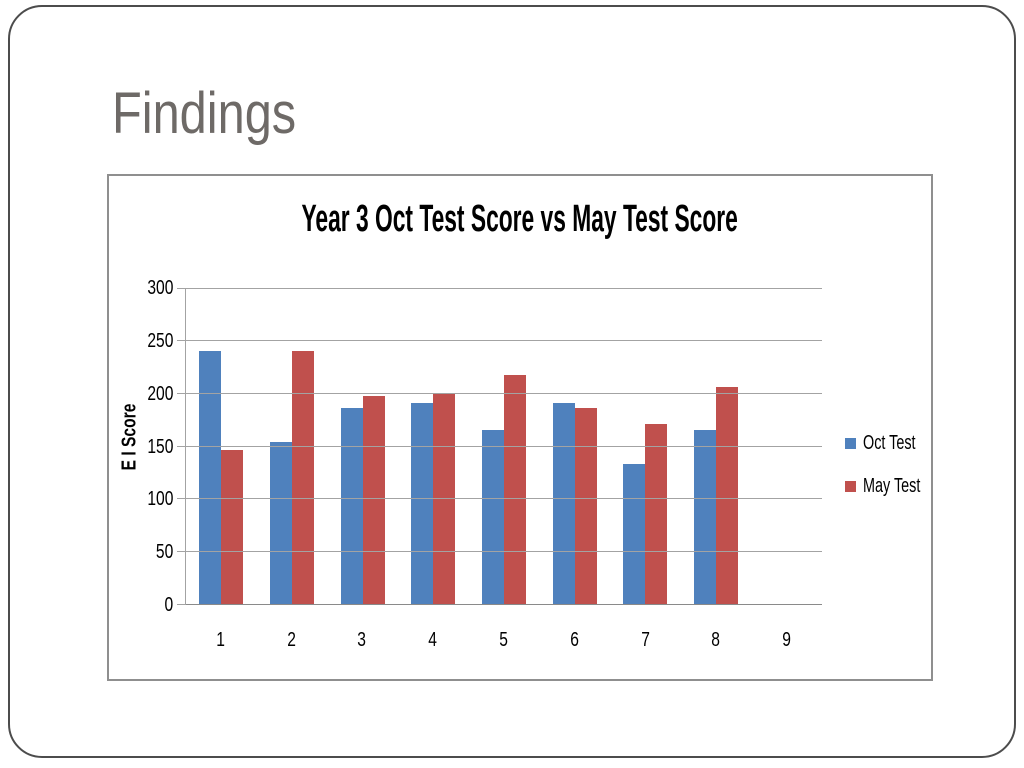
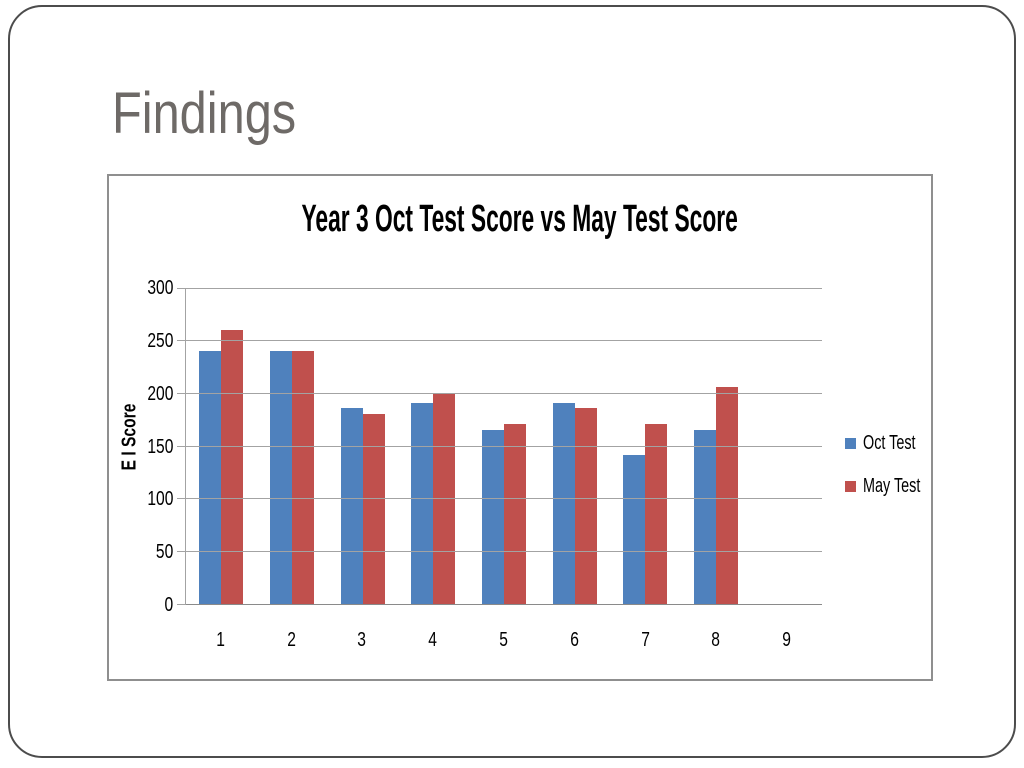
May Test/1: 147 -> 260
Oct Test/2: 154 -> 240
May Test/3: 198 -> 181
May Test/5: 218 -> 171
Oct Test/7: 133 -> 142
